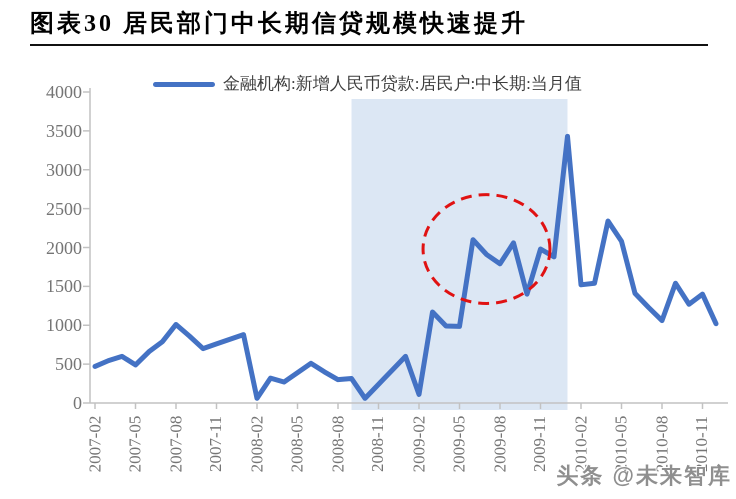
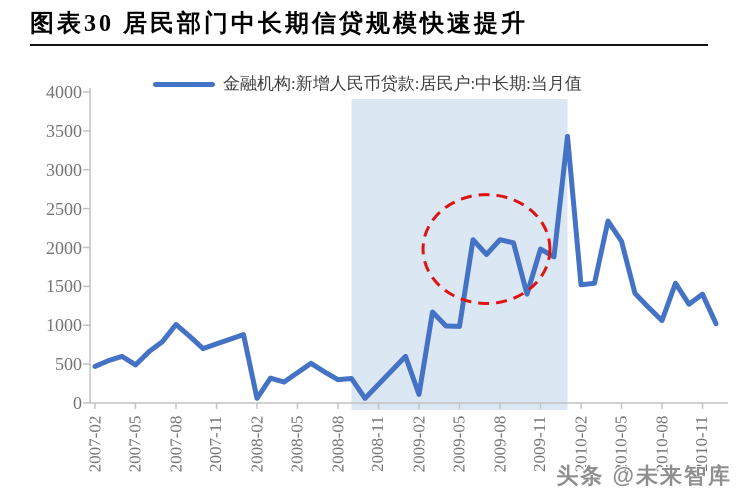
2009-08: 1800 -> 2100
